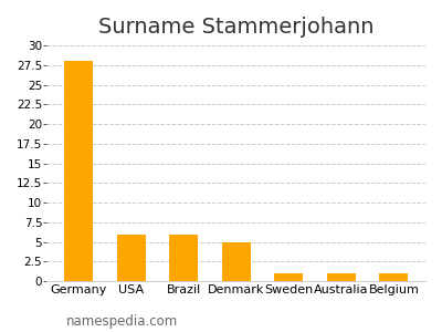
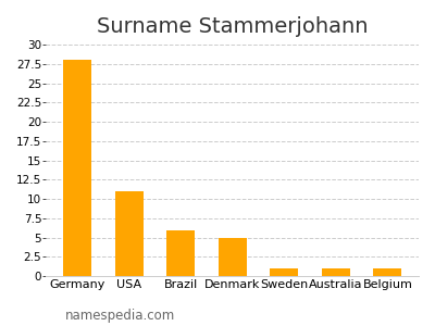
USA: 6 -> 11
